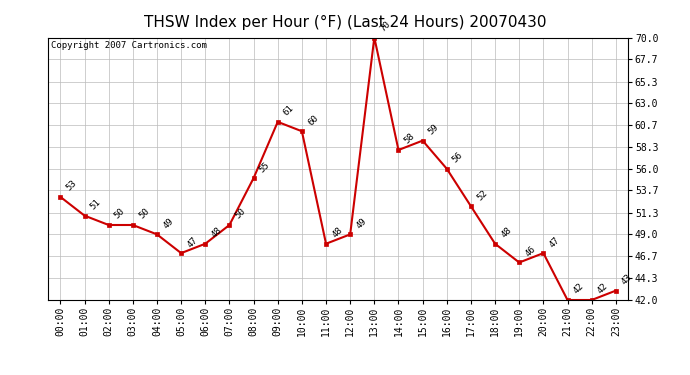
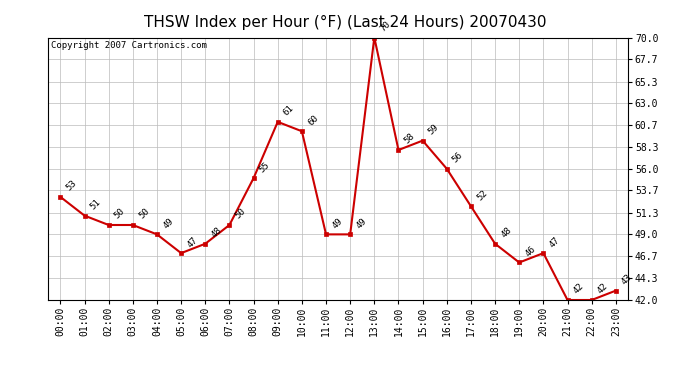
11:00: 48 -> 49
